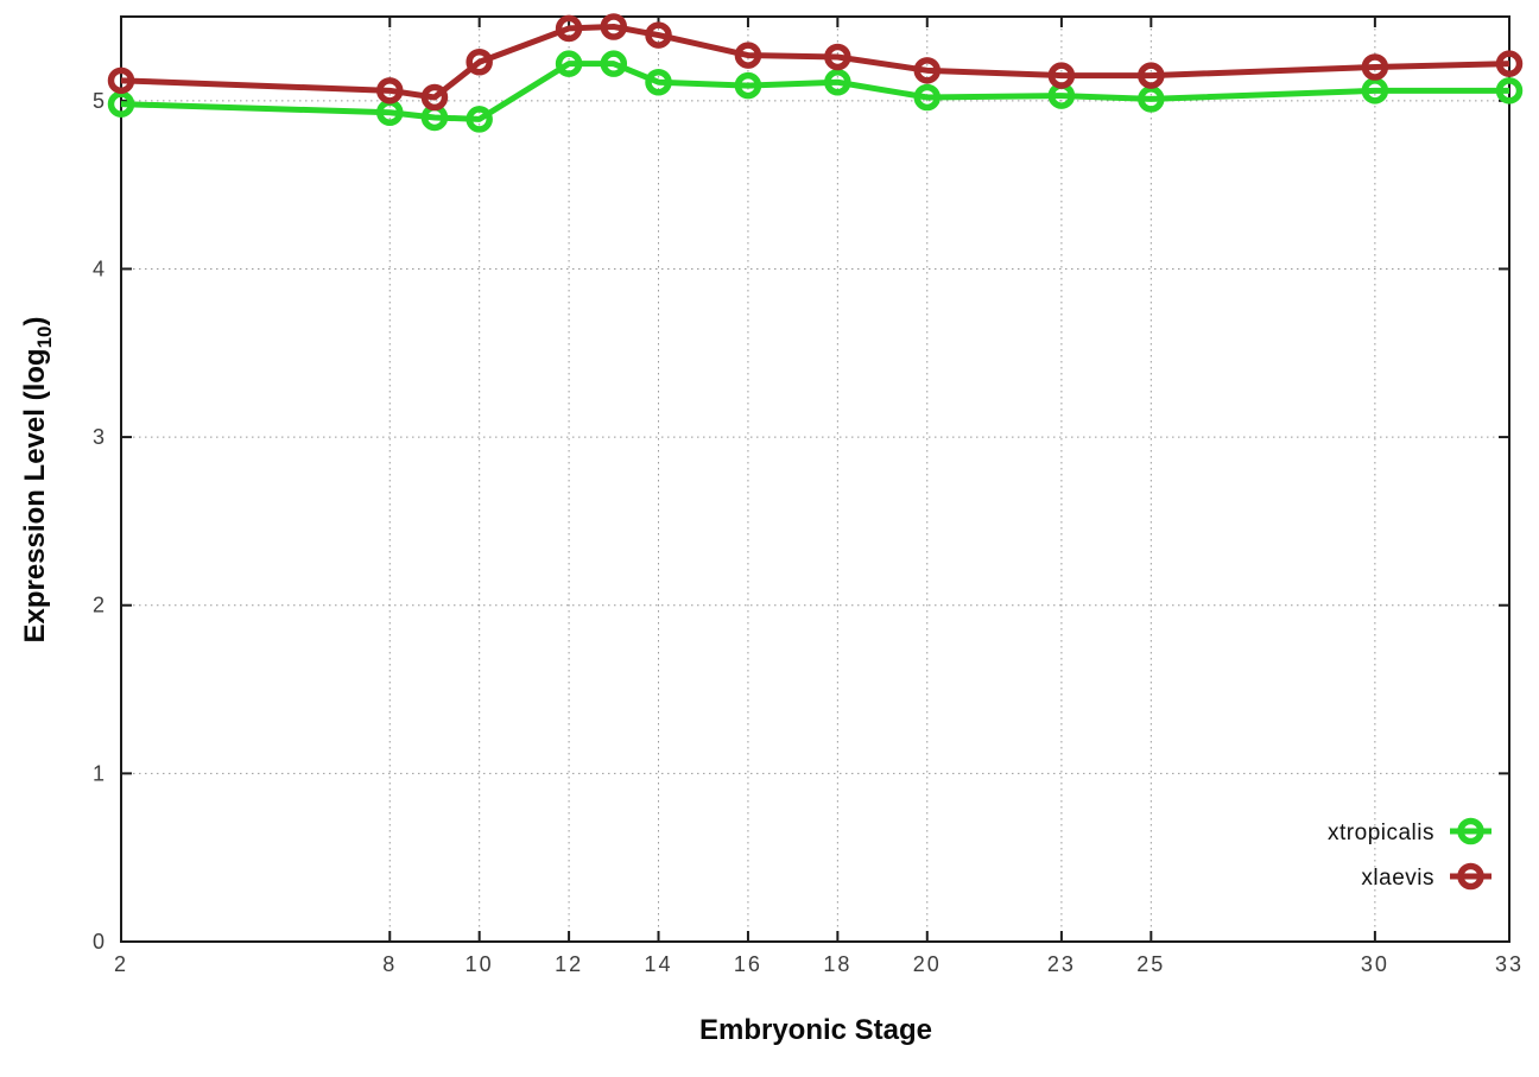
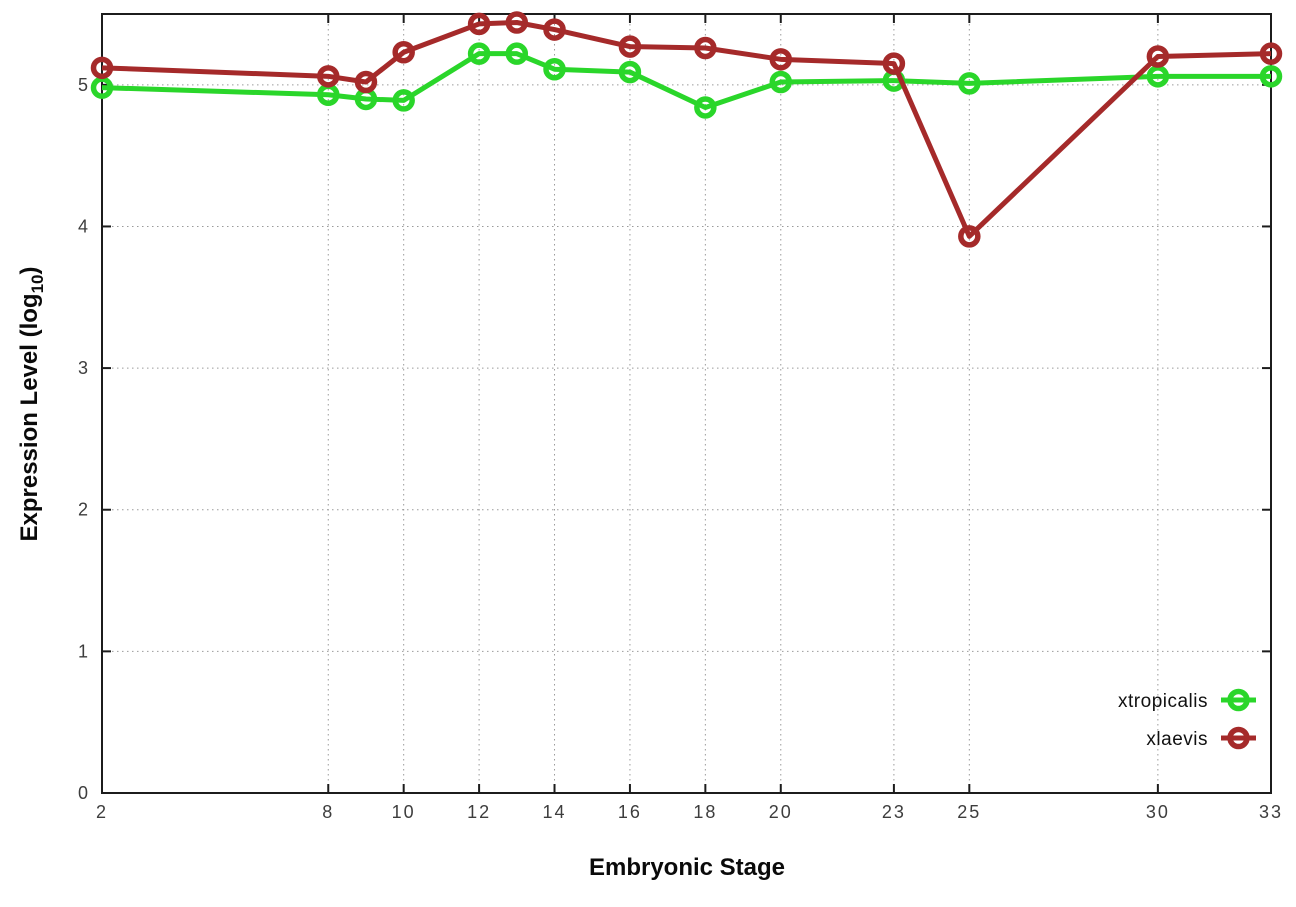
xtropicalis/18: 5.11 -> 4.84
xlaevis/25: 5.15 -> 3.93
